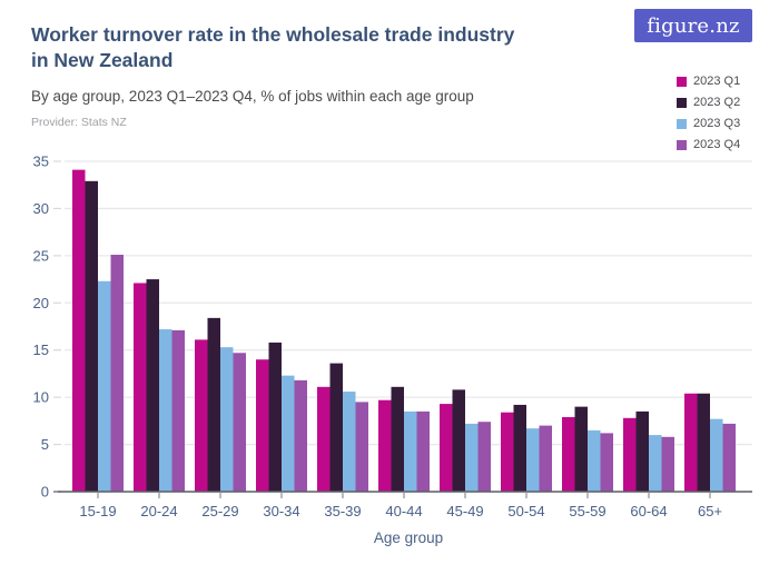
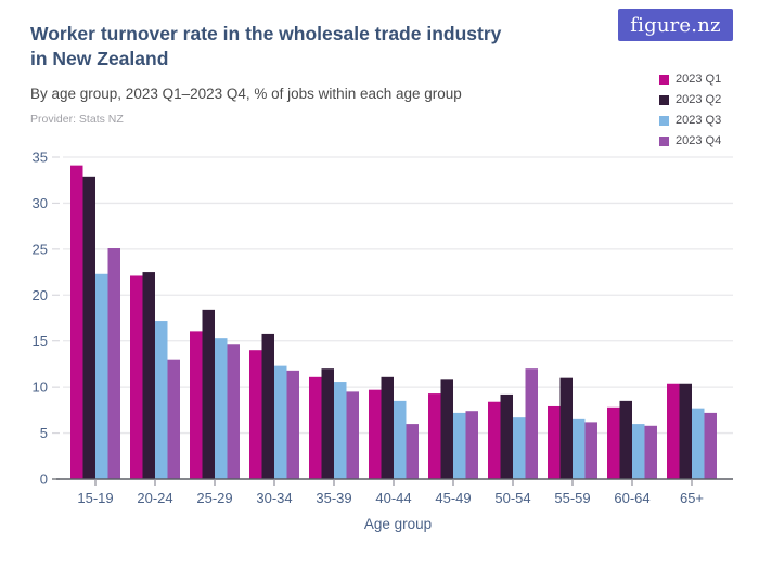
2023 Q4/20-24: 17 -> 13
2023 Q2/35-39: 14 -> 12
2023 Q4/40-44: 8 -> 6
2023 Q4/50-54: 7 -> 12
2023 Q2/55-59: 9 -> 11
